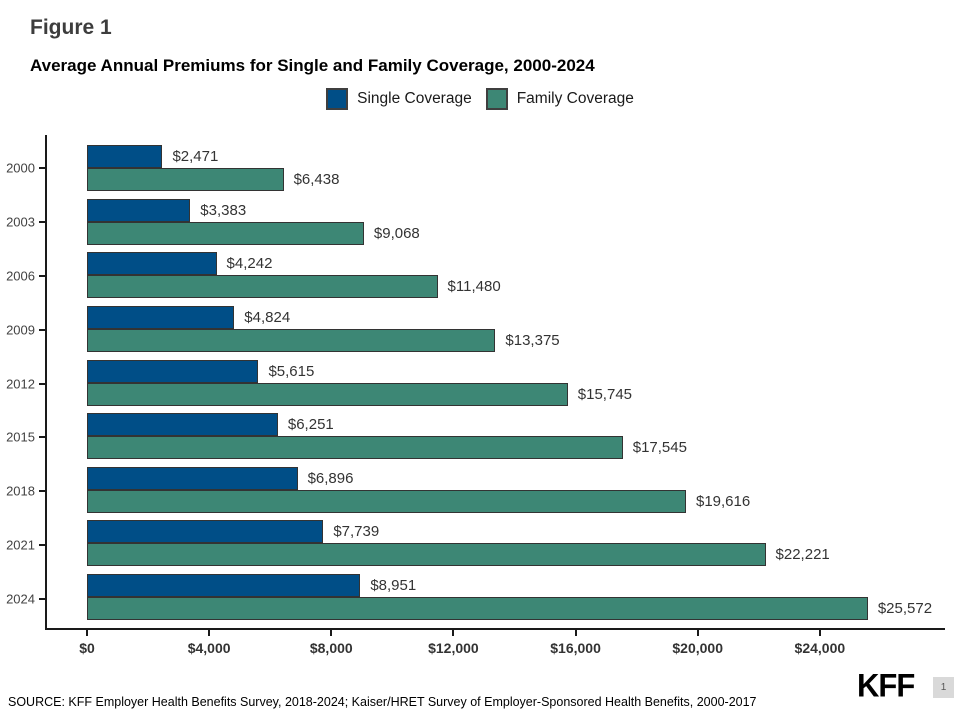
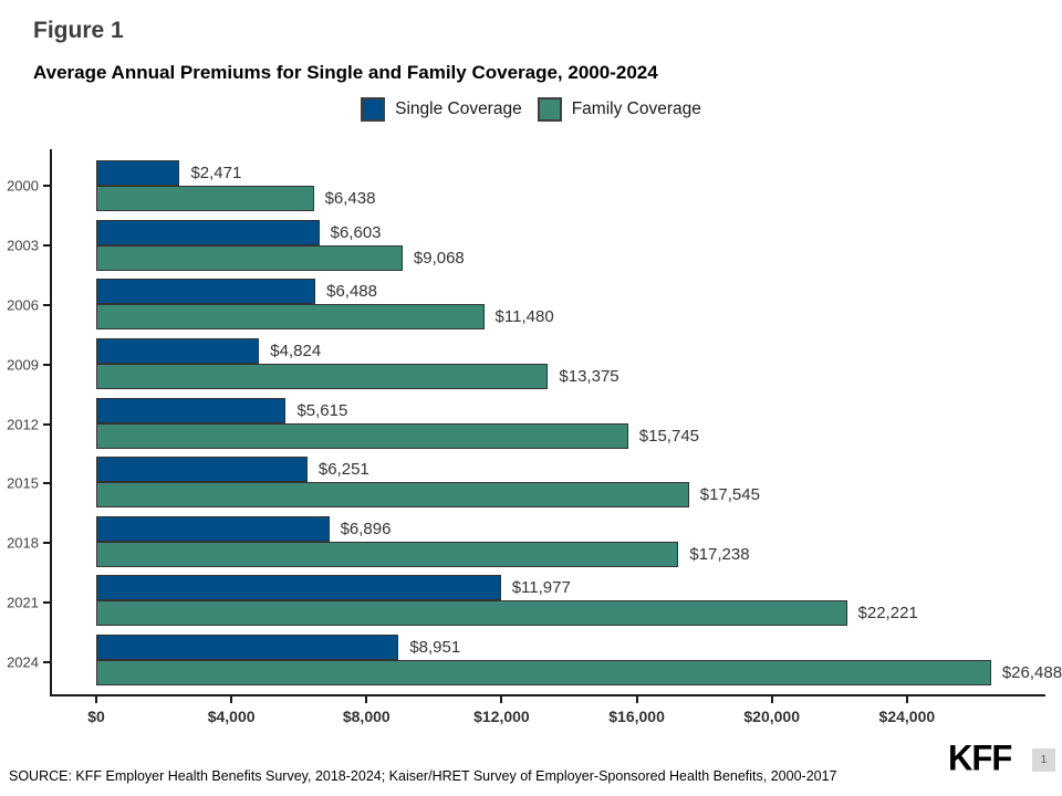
Single Coverage/2003: $3,383 -> $6,603
Single Coverage/2006: $4,242 -> $6,488
Family Coverage/2018: $19,616 -> $17,238
Single Coverage/2021: $7,739 -> $11,977
Family Coverage/2024: $25,572 -> $26,488
